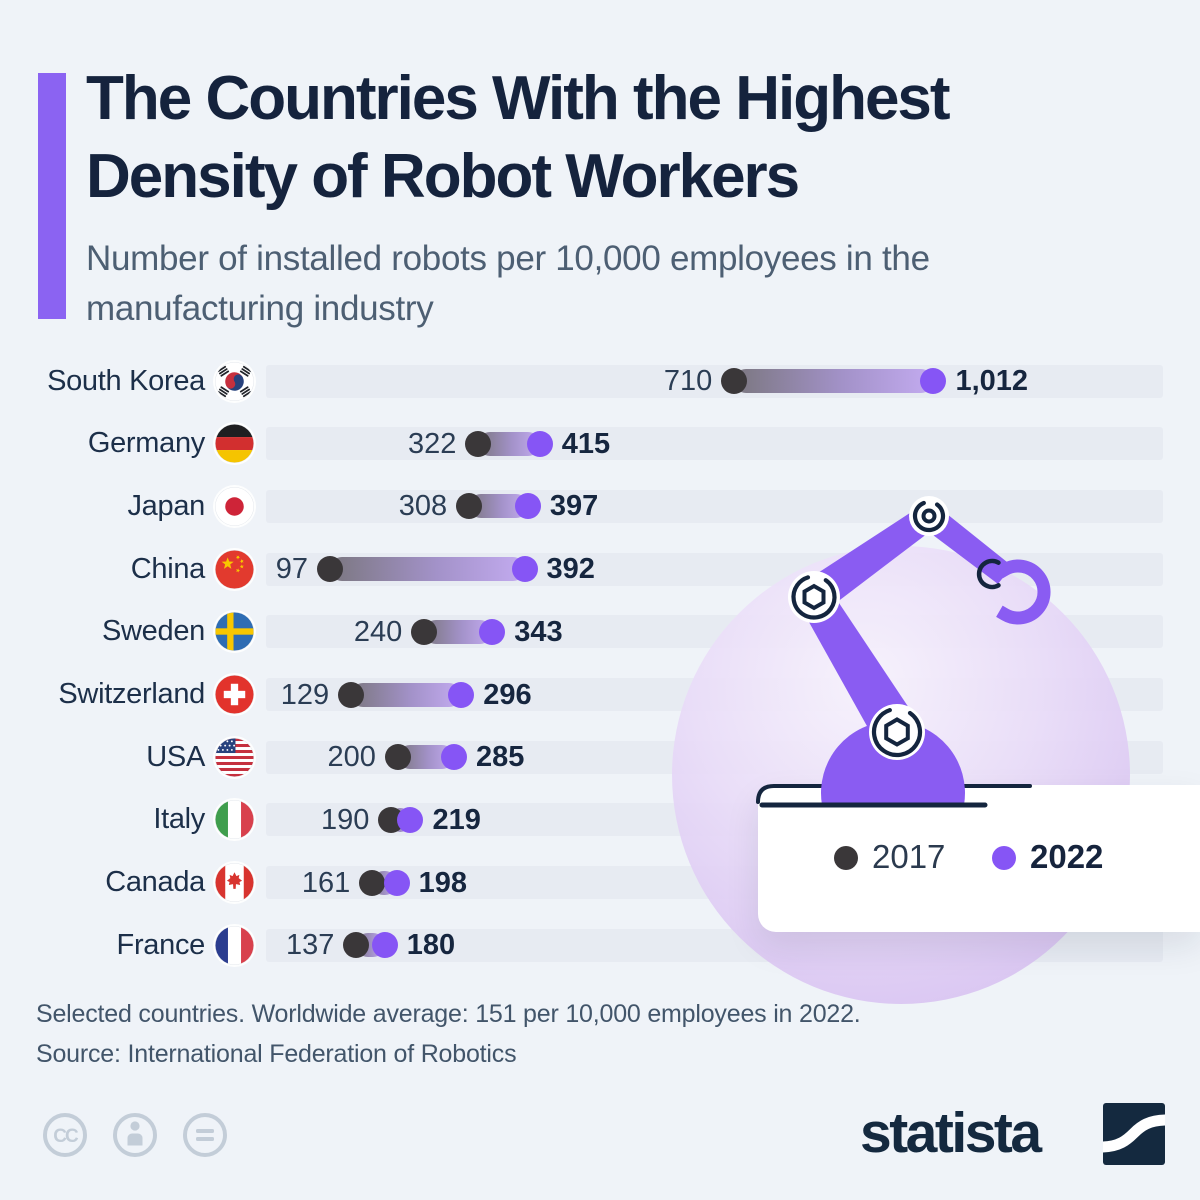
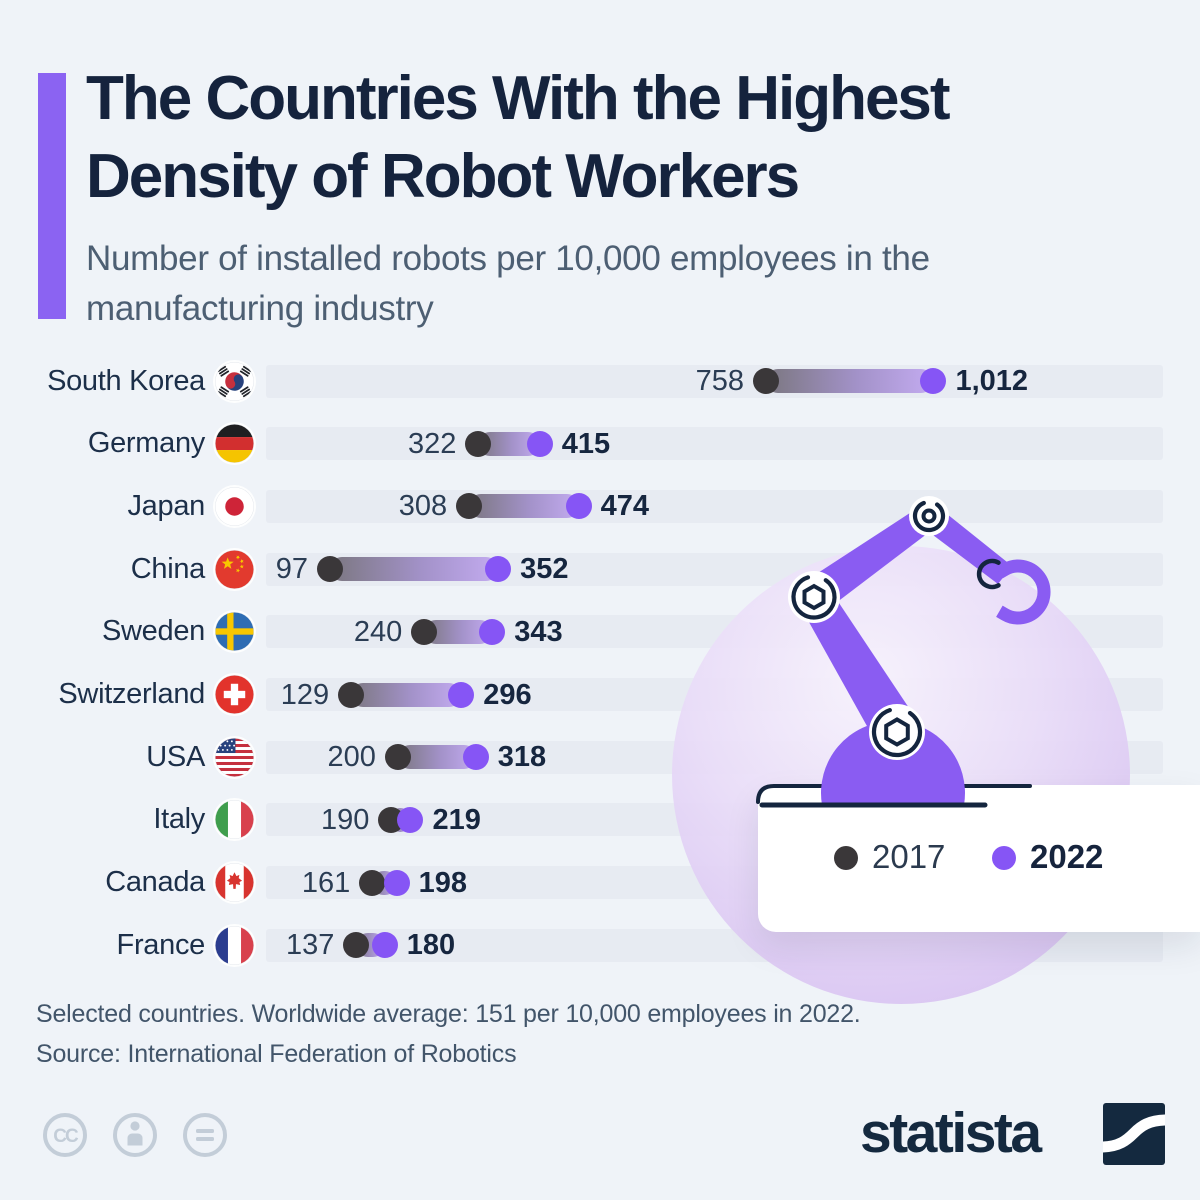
2017/South Korea: 710 -> 758
2022/Japan: 397 -> 474
2022/China: 392 -> 352
2022/USA: 285 -> 318
